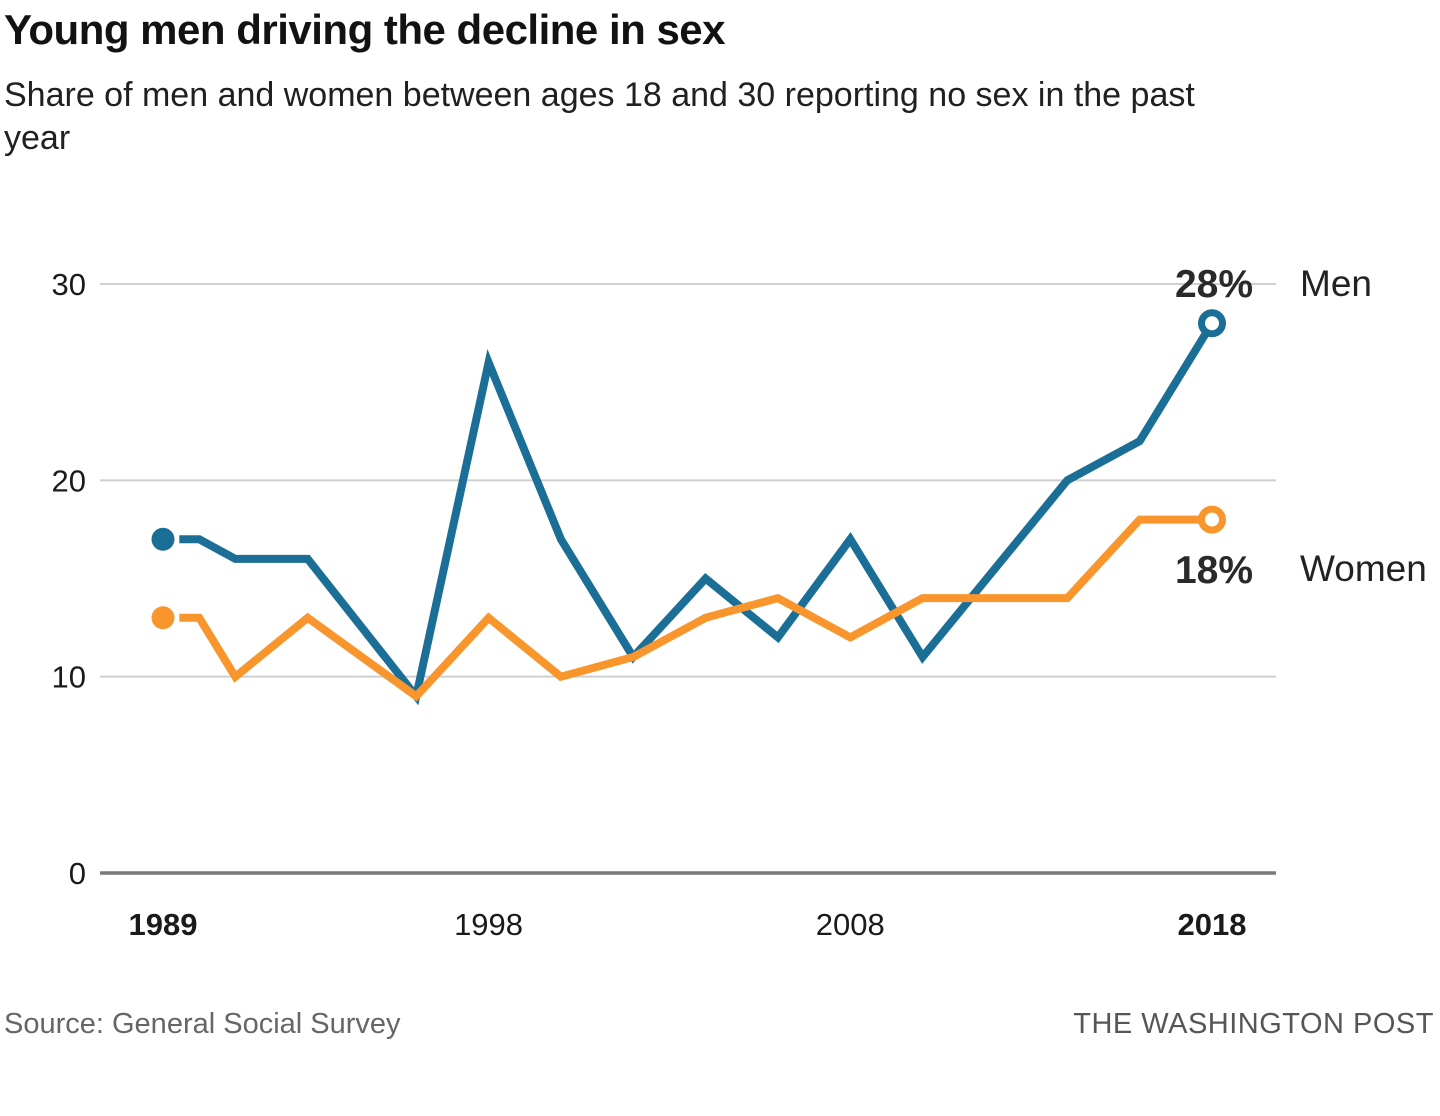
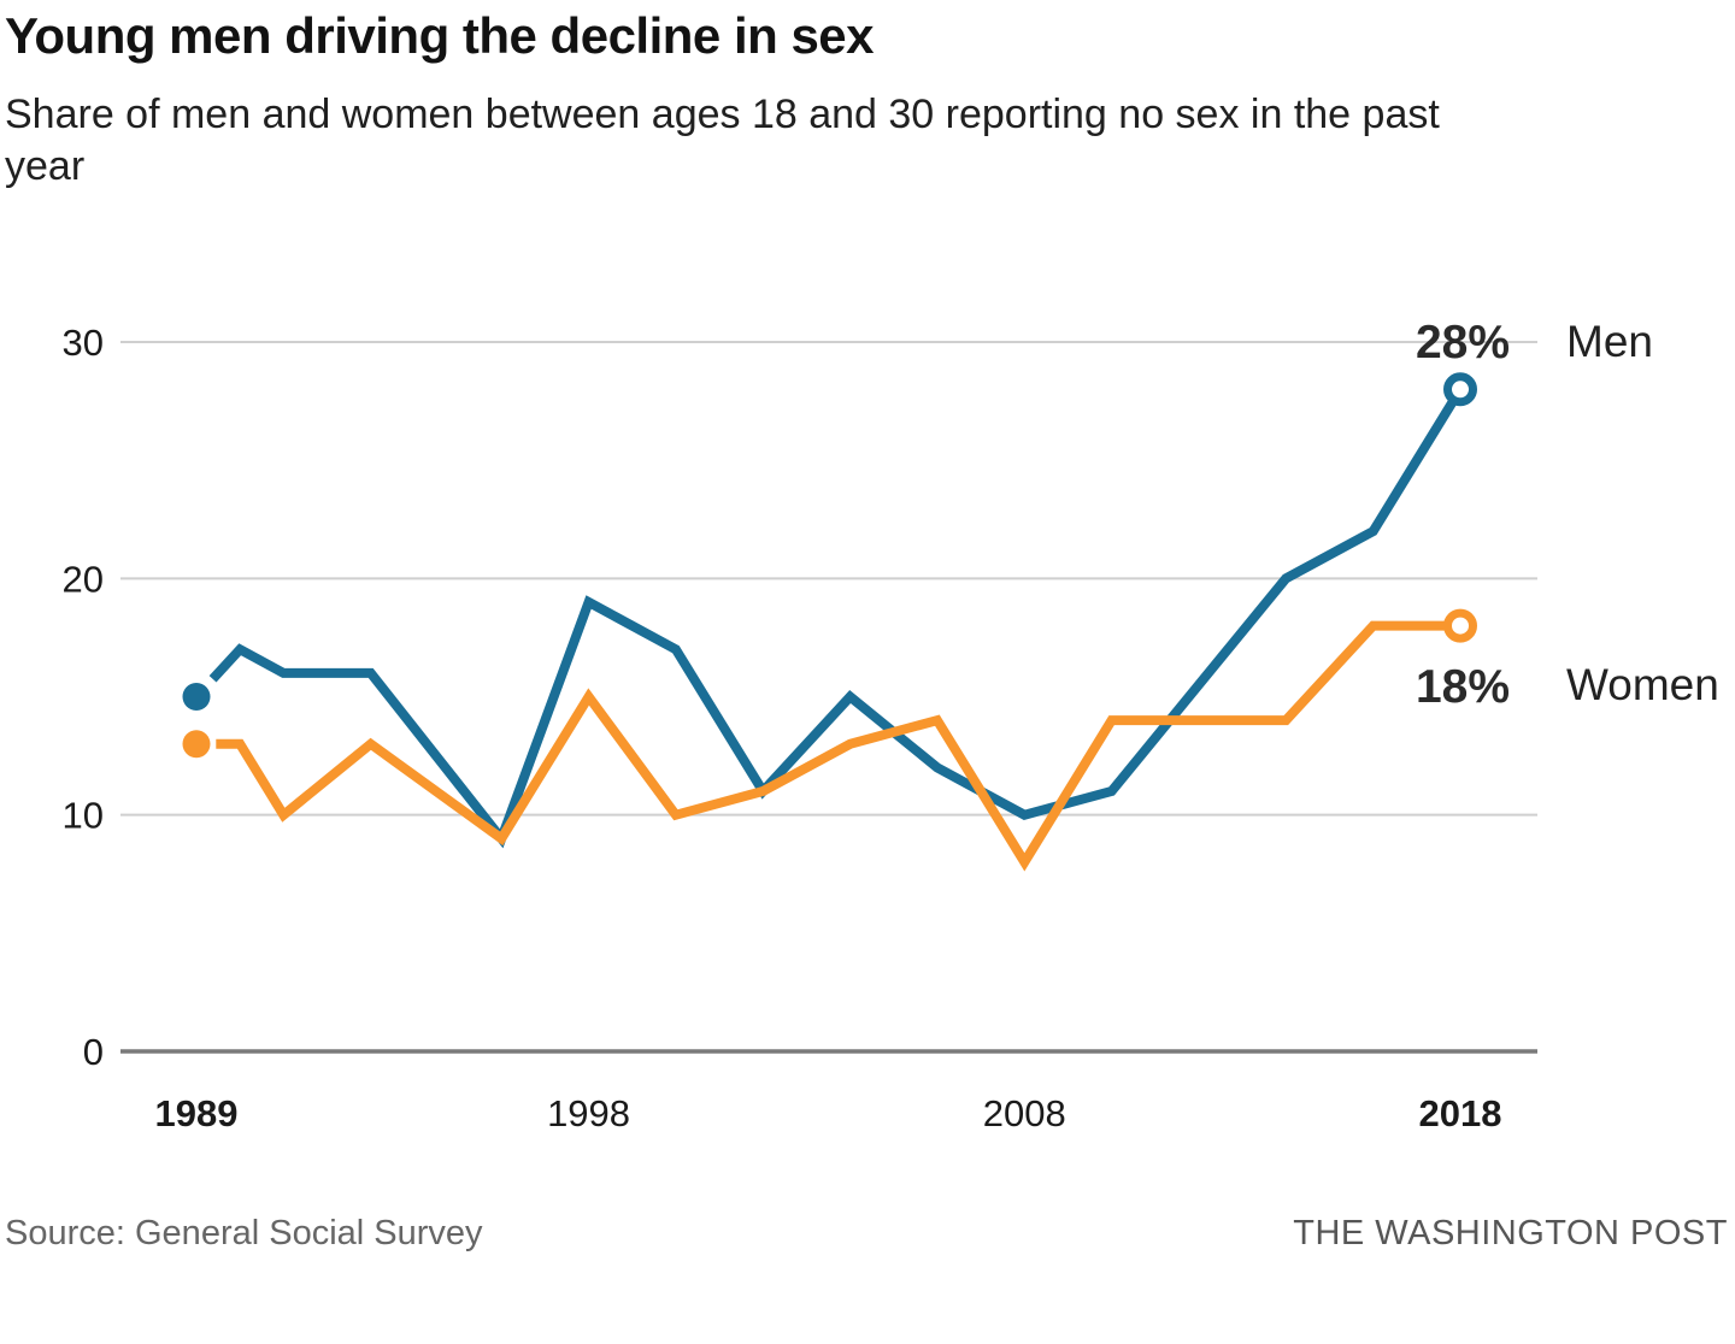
Men/1989: 17 -> 15
Men/1998: 26 -> 19
Women/1998: 13 -> 15
Men/2008: 17 -> 10
Women/2008: 12 -> 8
